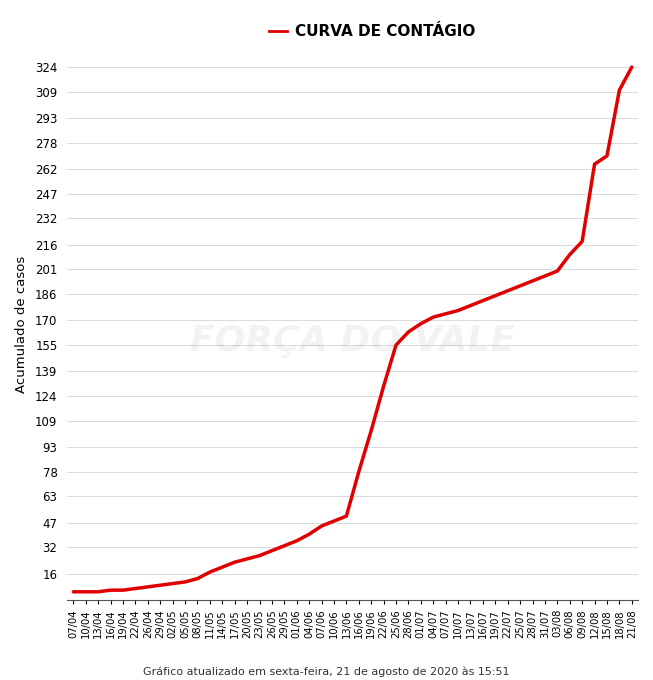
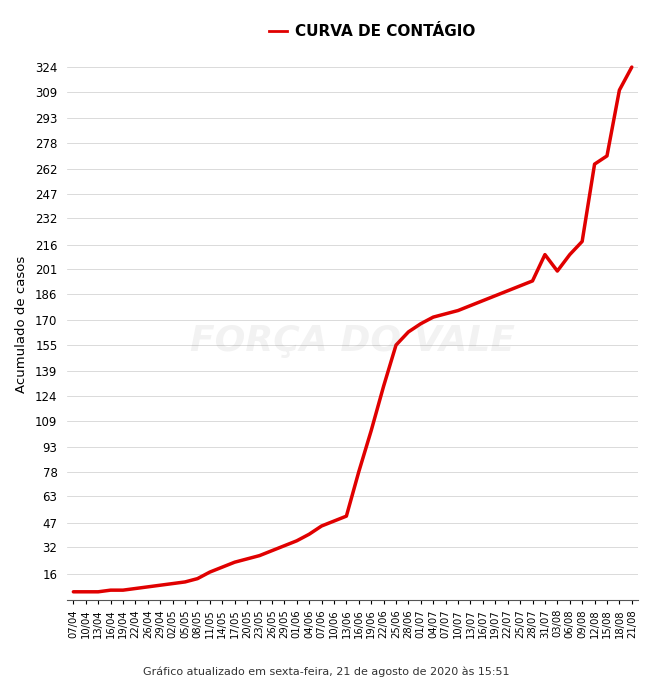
31/07: 197 -> 210
